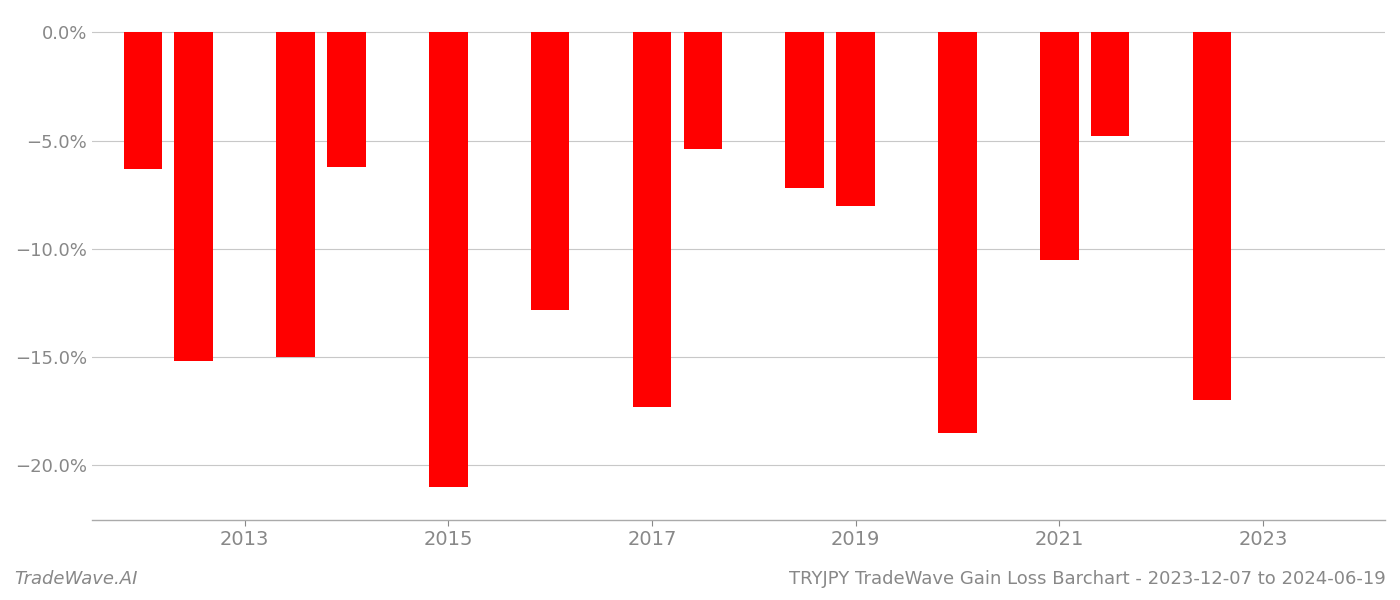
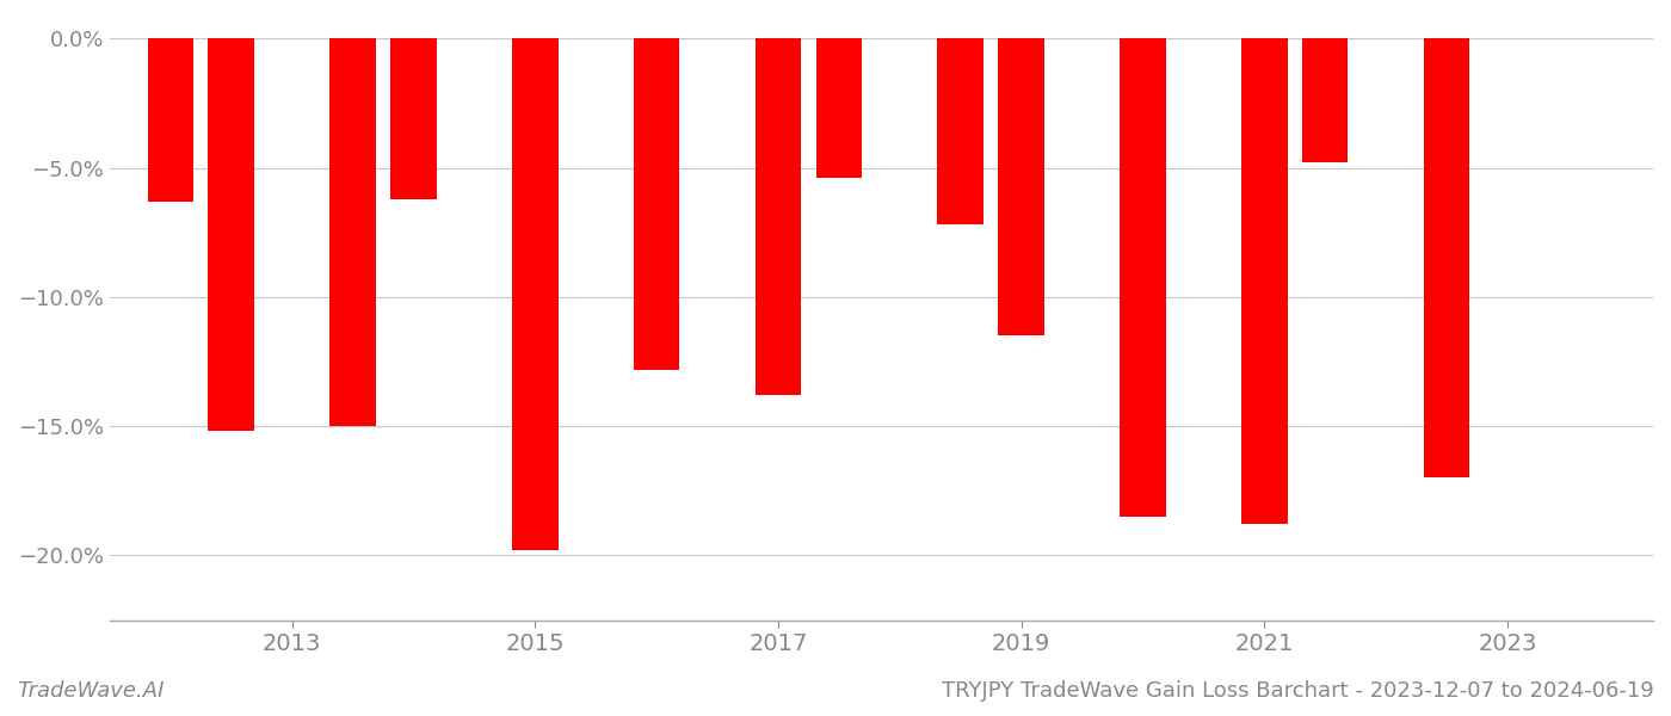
2015: -21.0% -> -19.8%
2017: -17.3% -> -13.8%
2019: -8.0% -> -11.5%
2021: -10.5% -> -18.8%
